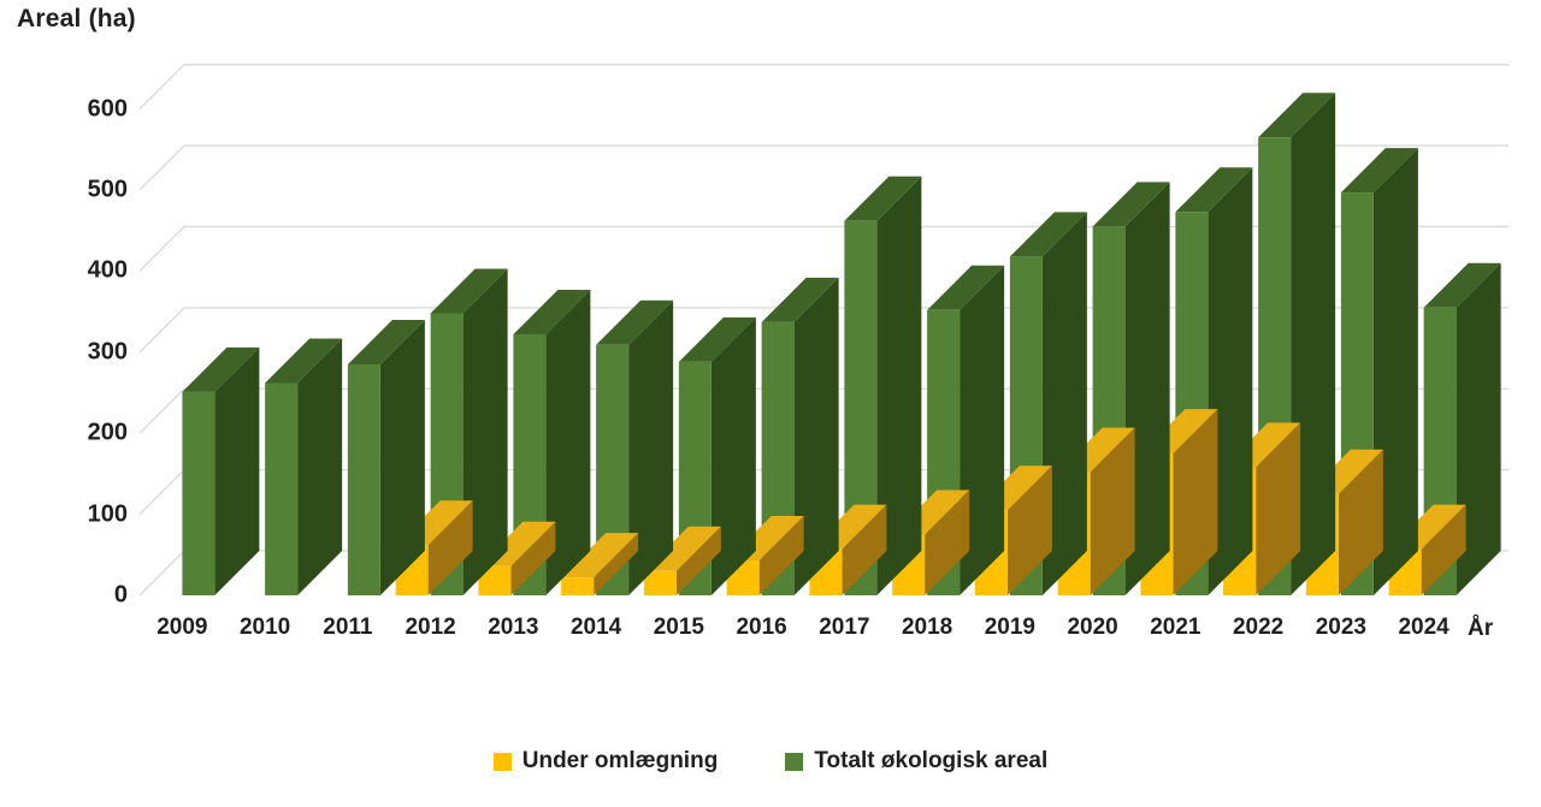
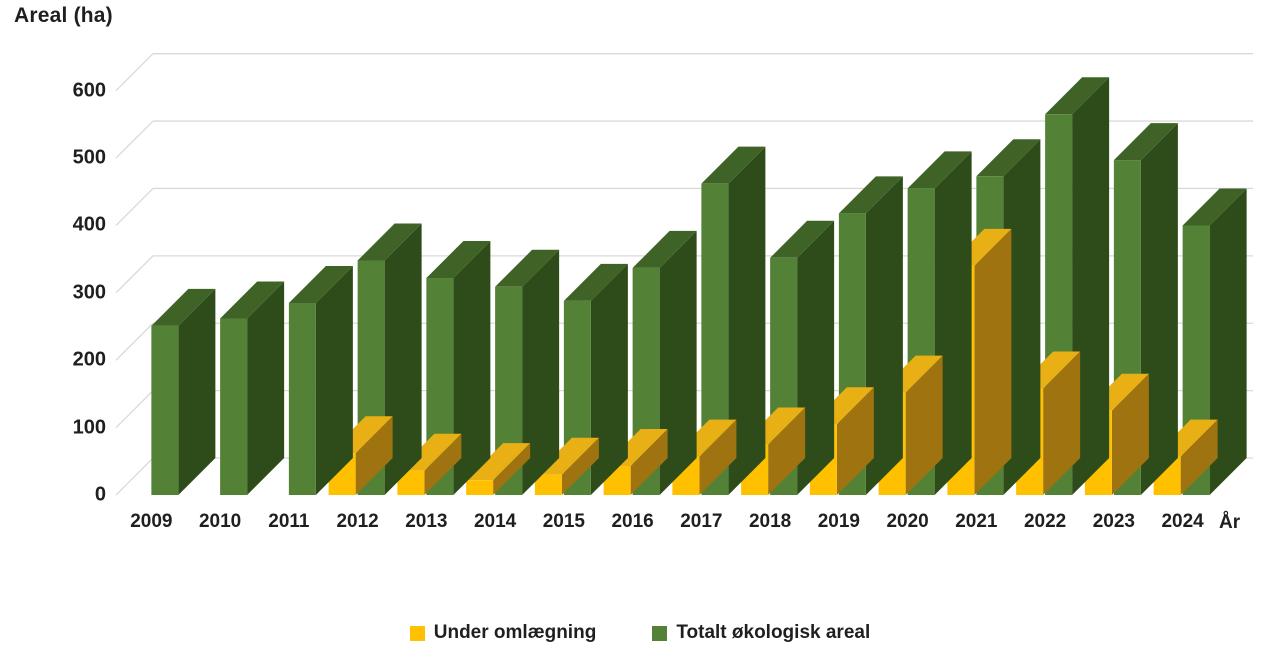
Under omlægning/2021: 180 -> 340
Totalt økologisk areal/2024: 360 -> 400
